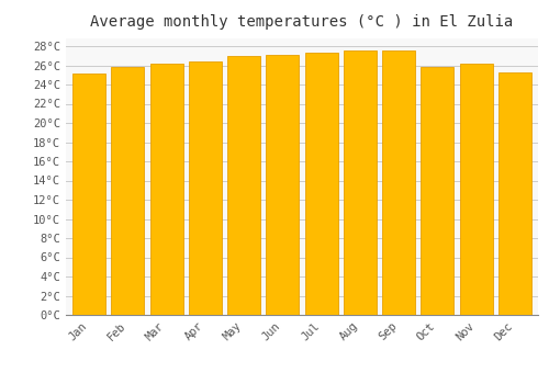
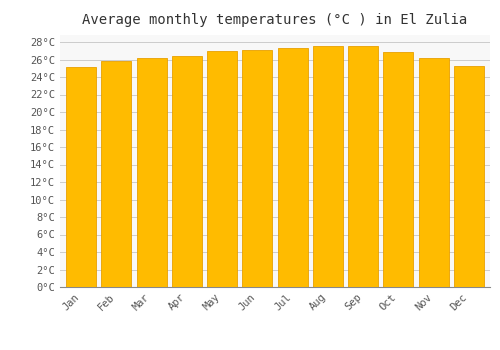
Oct: 25.8°C -> 26.9°C
